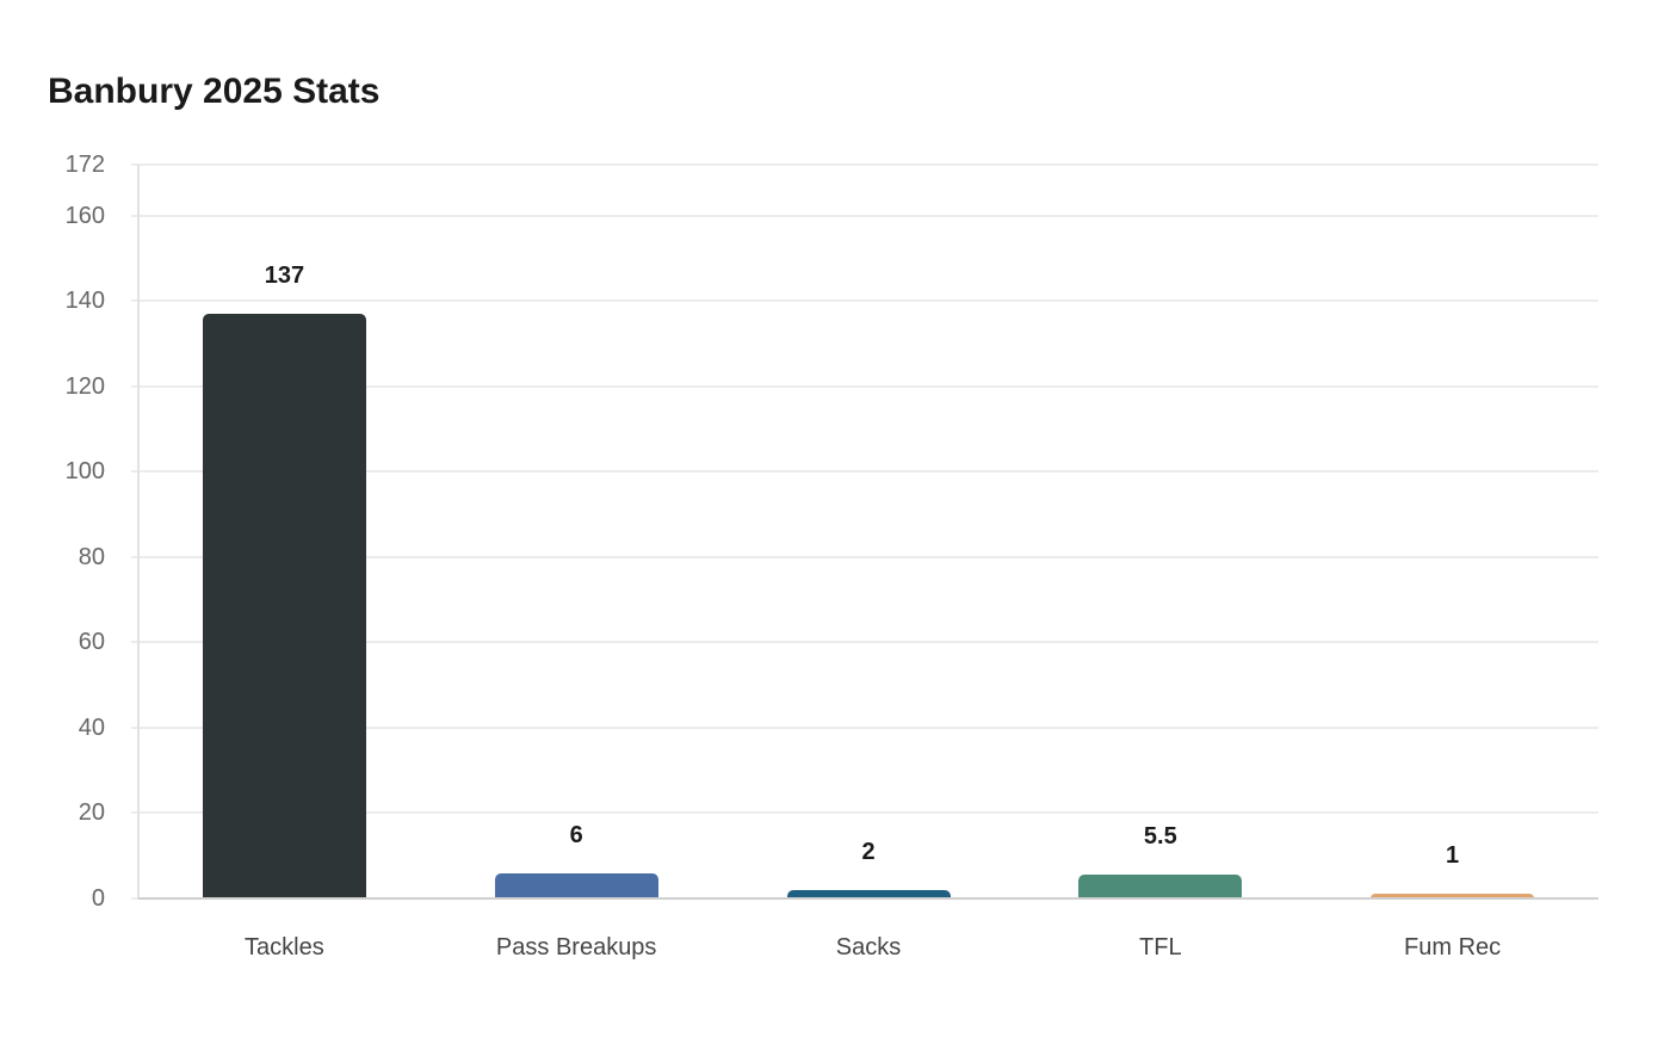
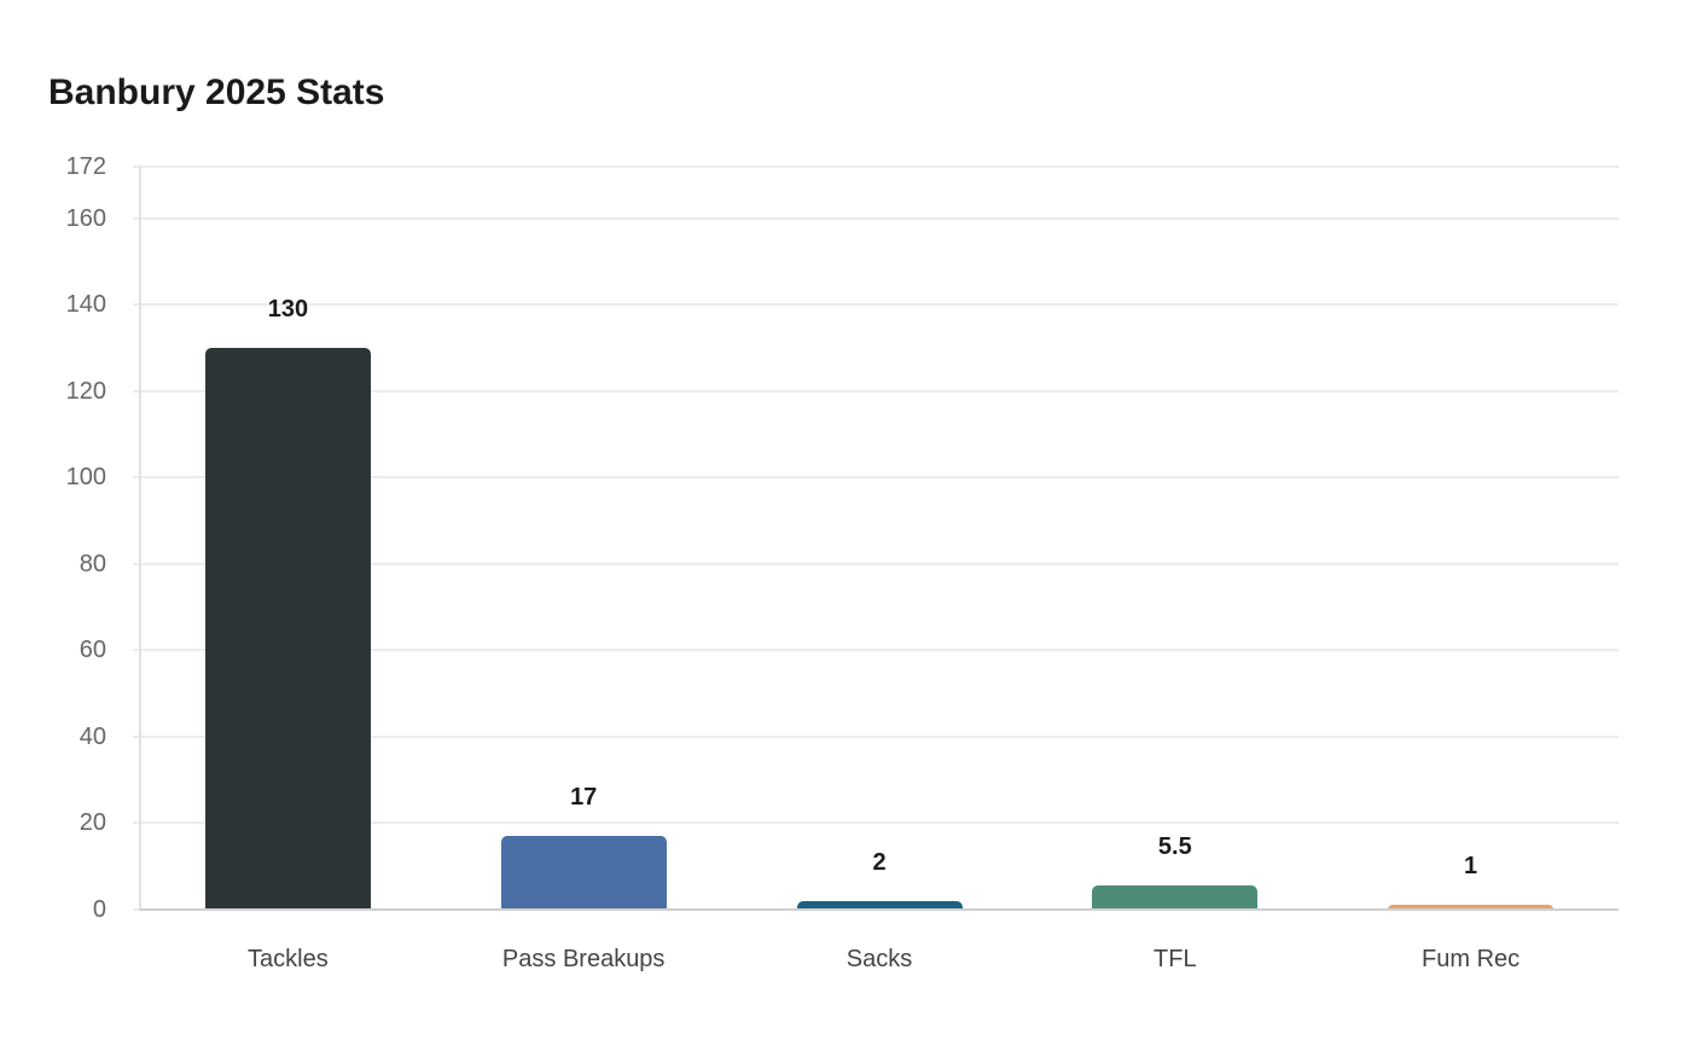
Tackles: 137 -> 130
Pass Breakups: 6 -> 17
